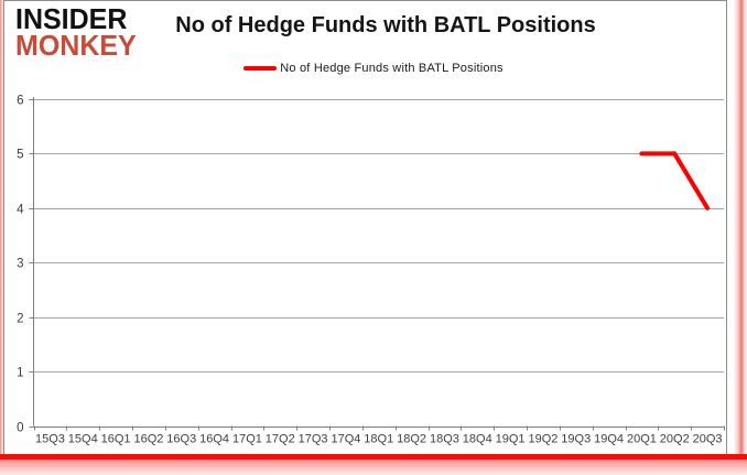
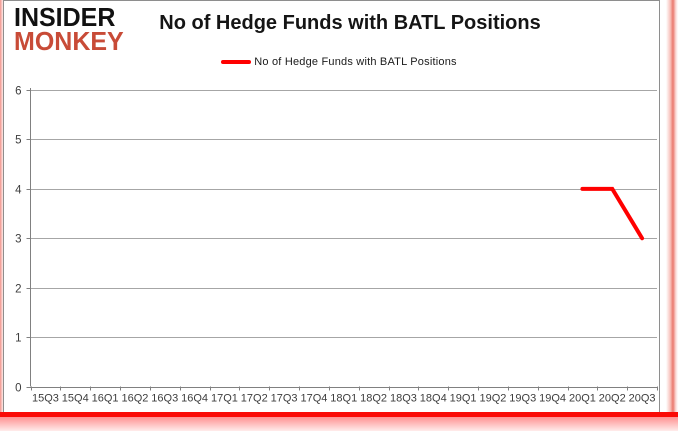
20Q1: 5 -> 4
20Q2: 5 -> 4
20Q3: 4 -> 3
